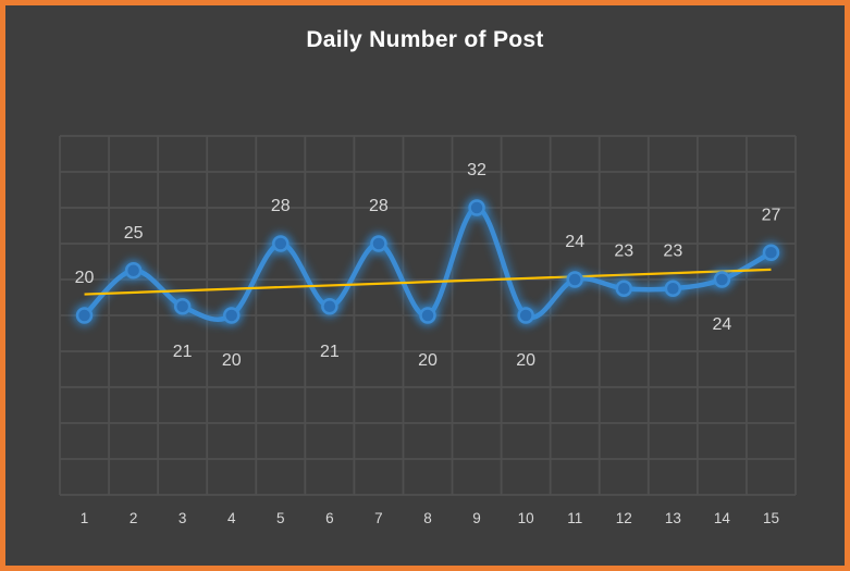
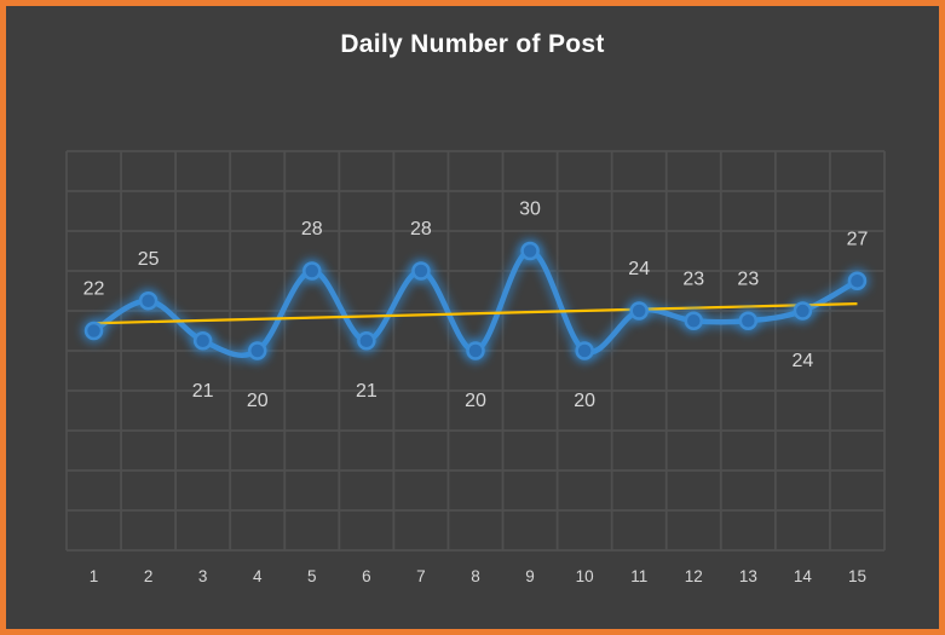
1: 20 -> 22
9: 32 -> 30
